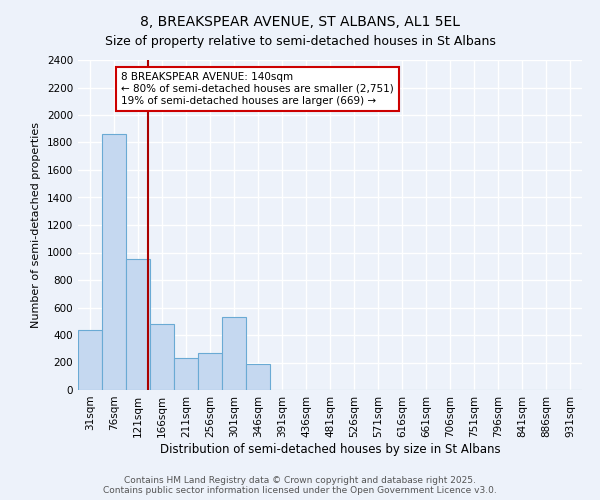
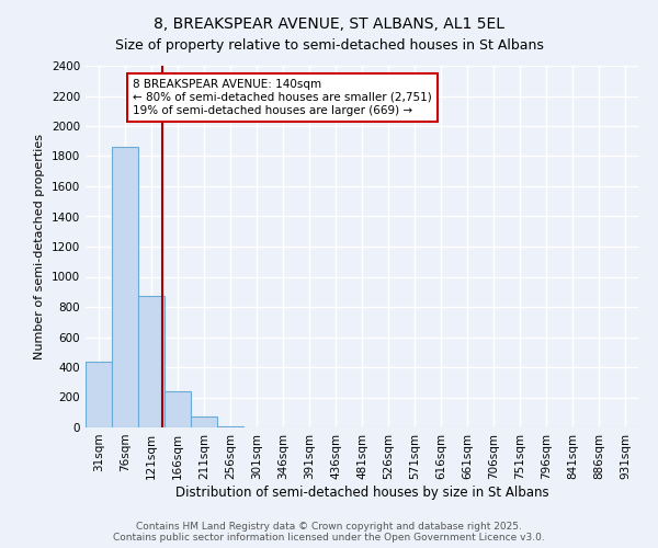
121sqm: 950 -> 870
166sqm: 480 -> 240
211sqm: 230 -> 70
256sqm: 270 -> 10
301sqm: 530 -> 0
346sqm: 190 -> 0
